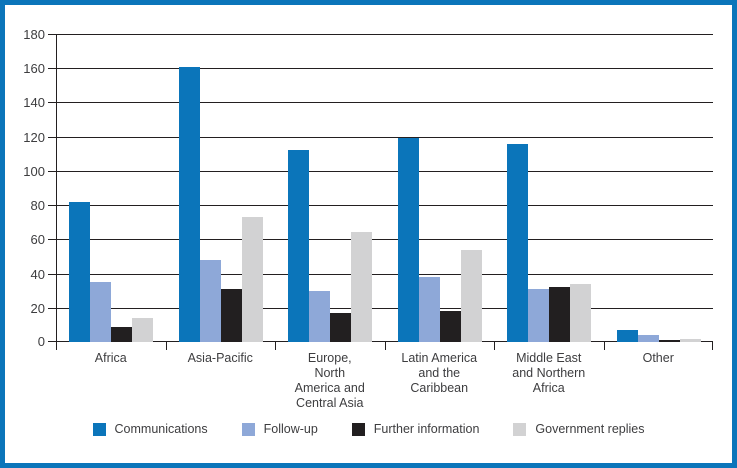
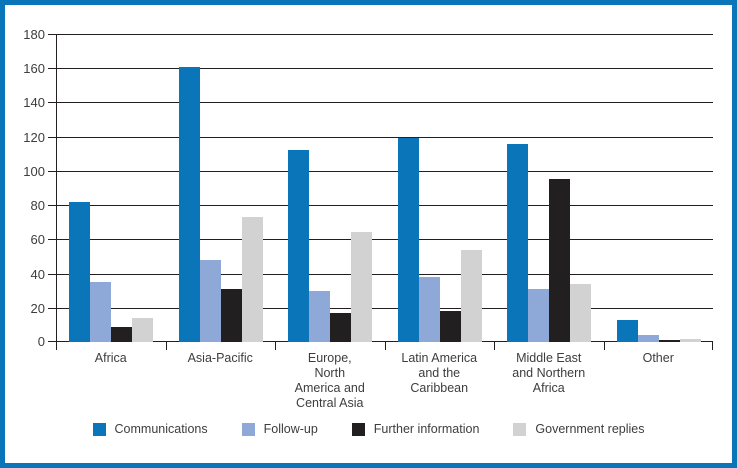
Further information/Middle East and Northern Africa: 32 -> 95
Communications/Other: 7 -> 13
